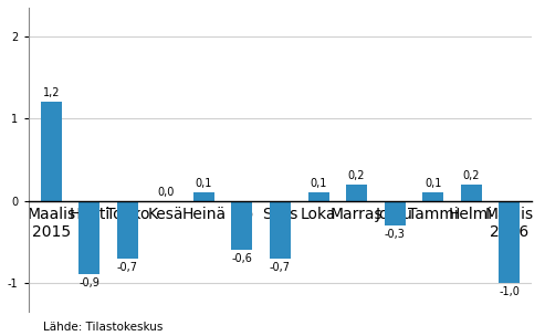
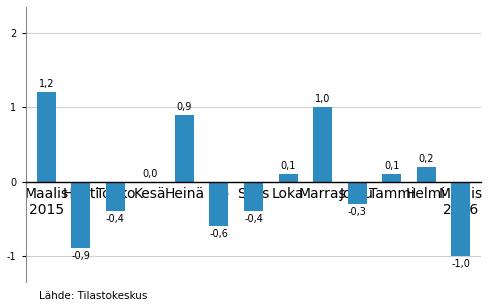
Touko: -0,7 -> -0,4
Heinä: 0,1 -> 0,9
Syys: -0,7 -> -0,4
Marras: 0,2 -> 1,0
